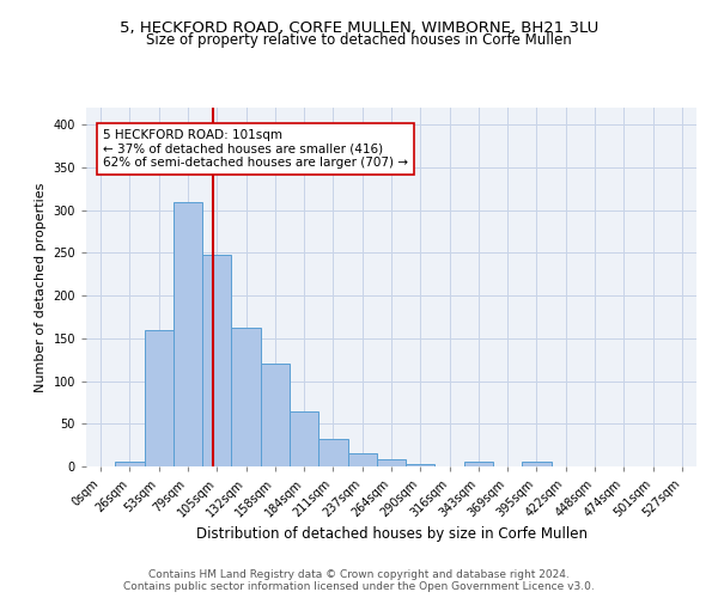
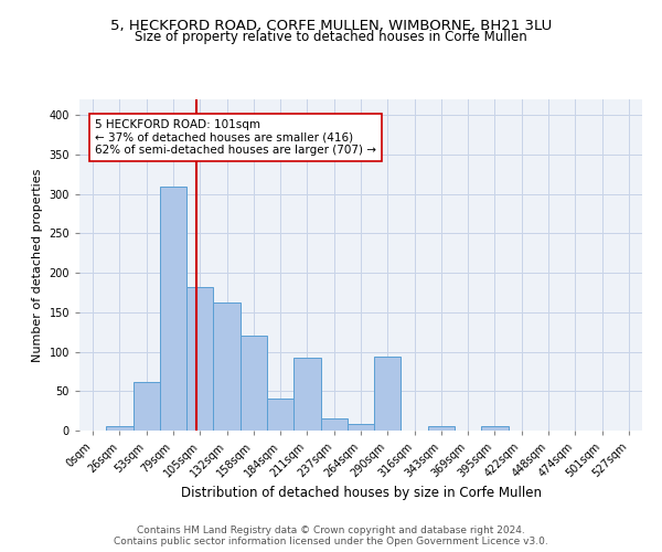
53sqm: 160 -> 62
105sqm: 248 -> 182
184sqm: 65 -> 40
211sqm: 32 -> 92
290sqm: 3 -> 94
